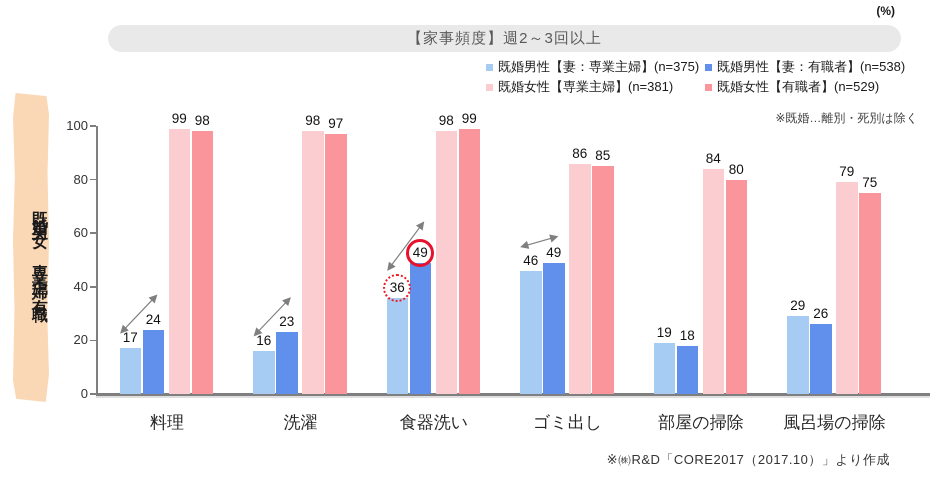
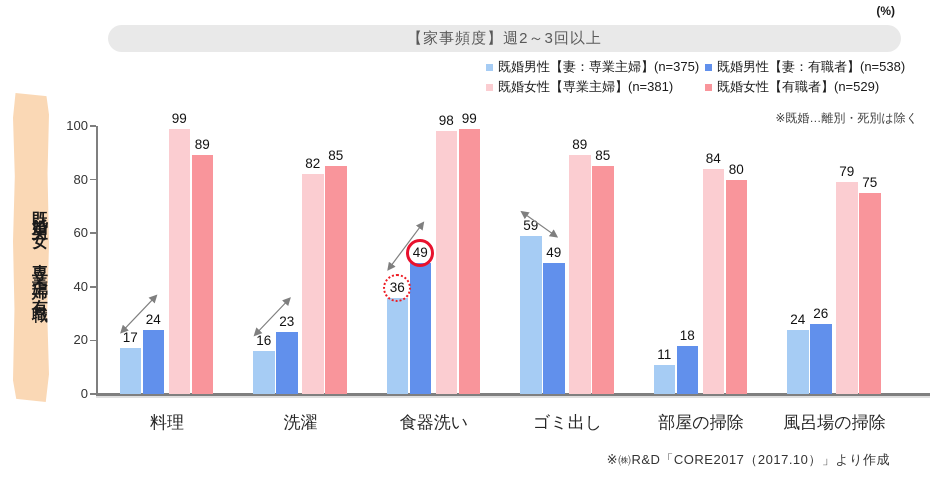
既婚女性【有職者】(n=529)/料理: 98 -> 89
既婚女性【専業主婦】(n=381)/洗濯: 98 -> 82
既婚女性【有職者】(n=529)/洗濯: 97 -> 85
既婚男性【妻：専業主婦】(n=375)/ゴミ出し: 46 -> 59
既婚女性【専業主婦】(n=381)/ゴミ出し: 86 -> 89
既婚男性【妻：専業主婦】(n=375)/部屋の掃除: 19 -> 11
既婚男性【妻：専業主婦】(n=375)/風呂場の掃除: 29 -> 24
